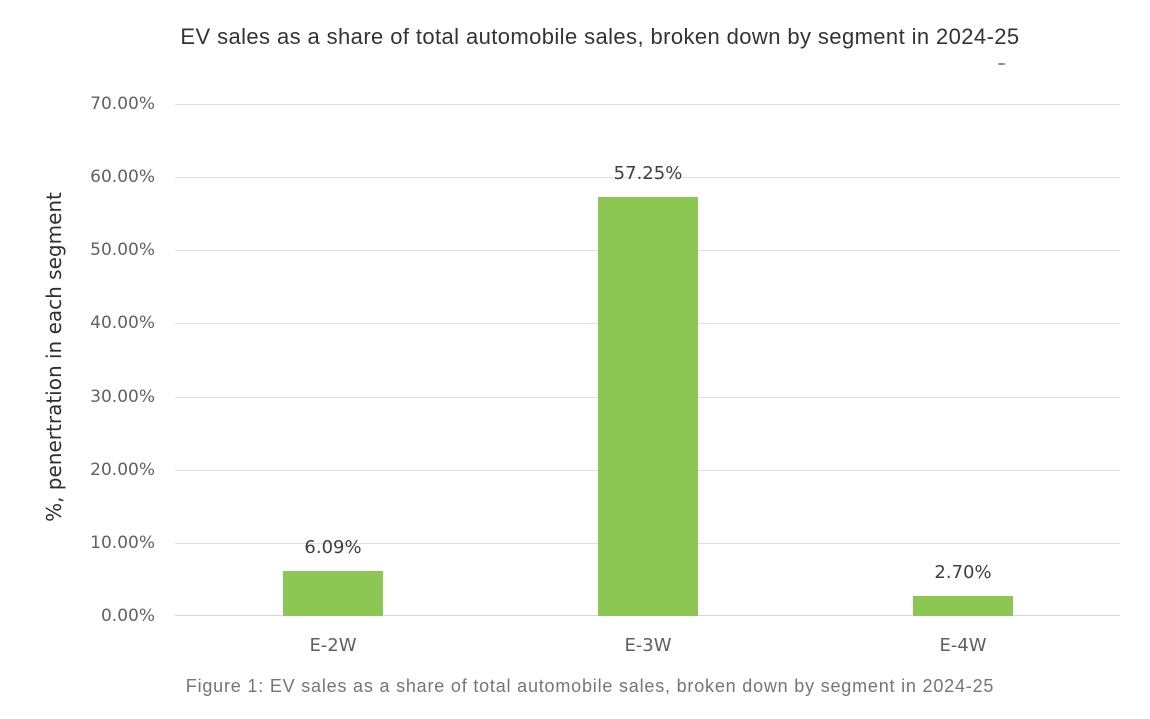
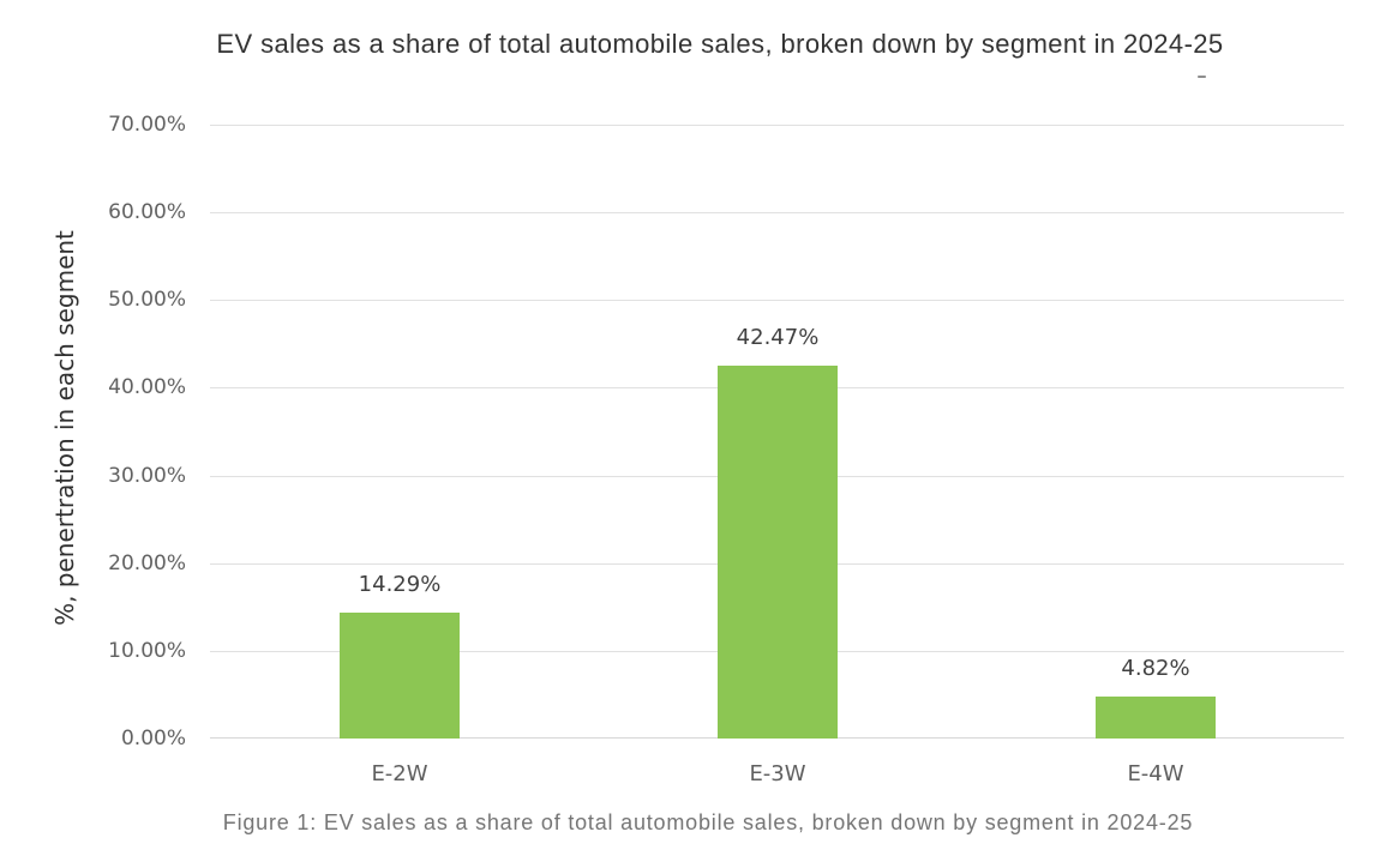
E-2W: 6.09% -> 14.29%
E-3W: 57.25% -> 42.47%
E-4W: 2.70% -> 4.82%
